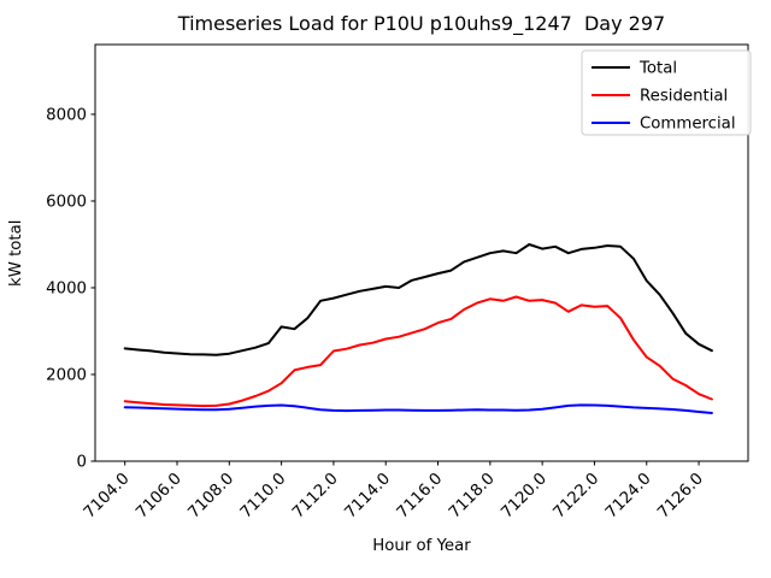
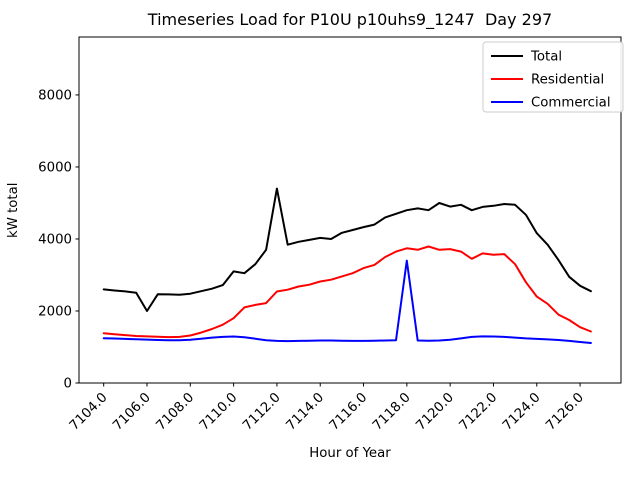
Total/7106.0: 2500 -> 2000
Total/7112.0: 3800 -> 5400
Commercial/7118.0: 1200 -> 3400
